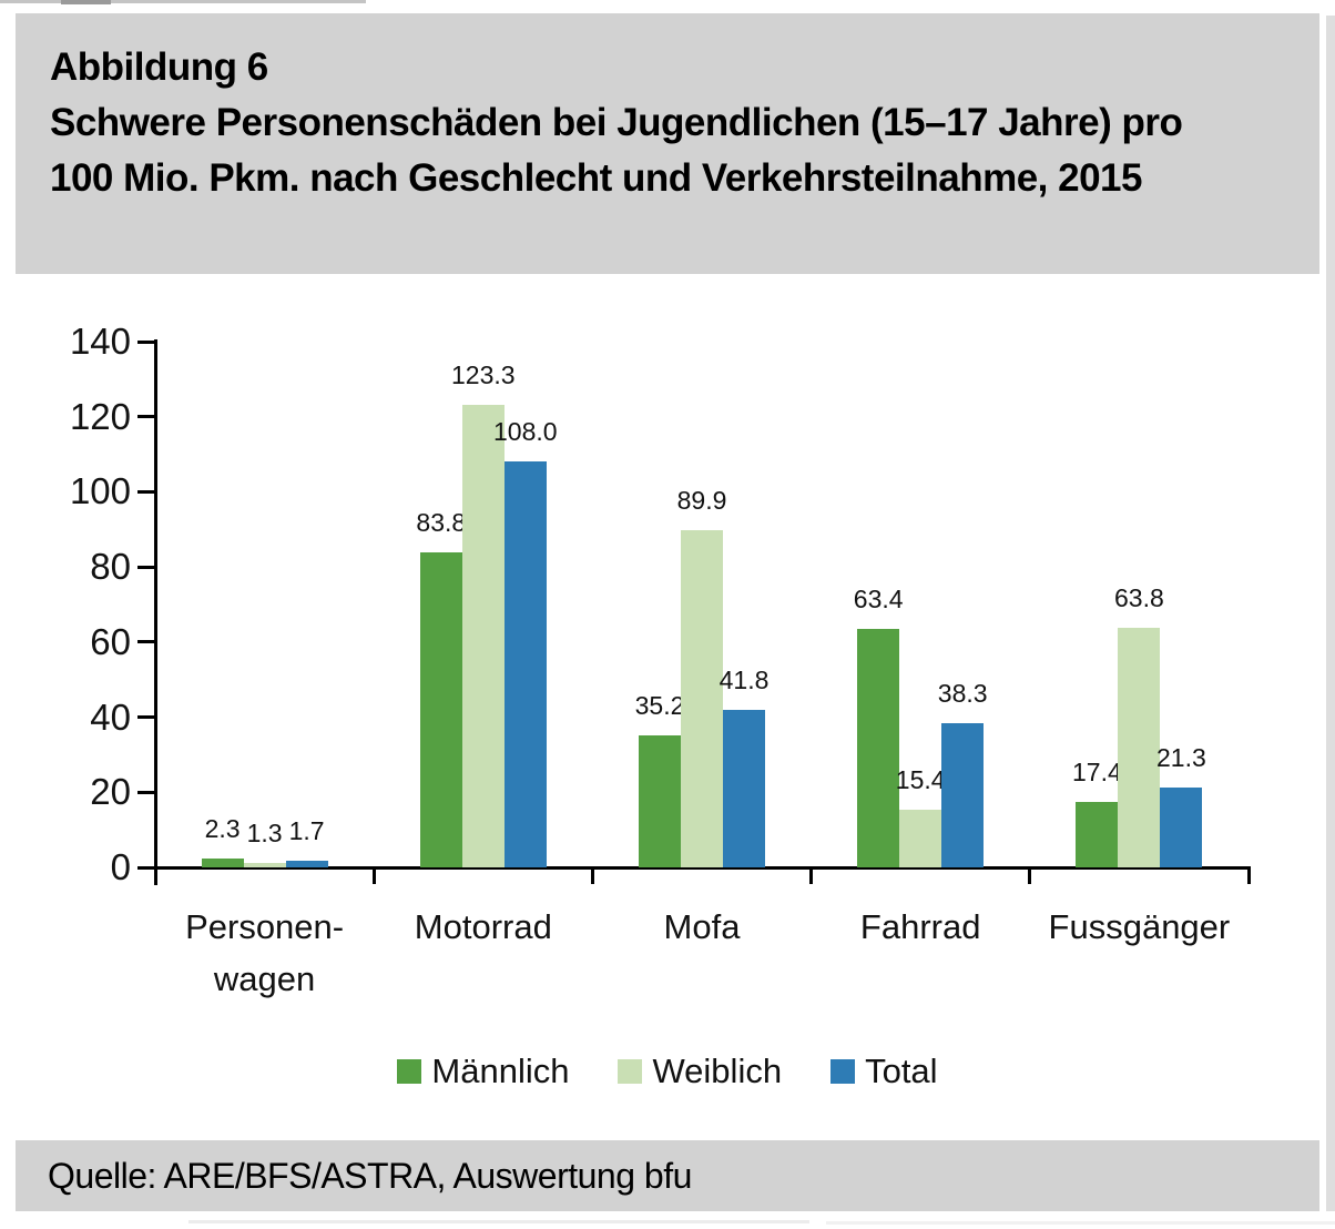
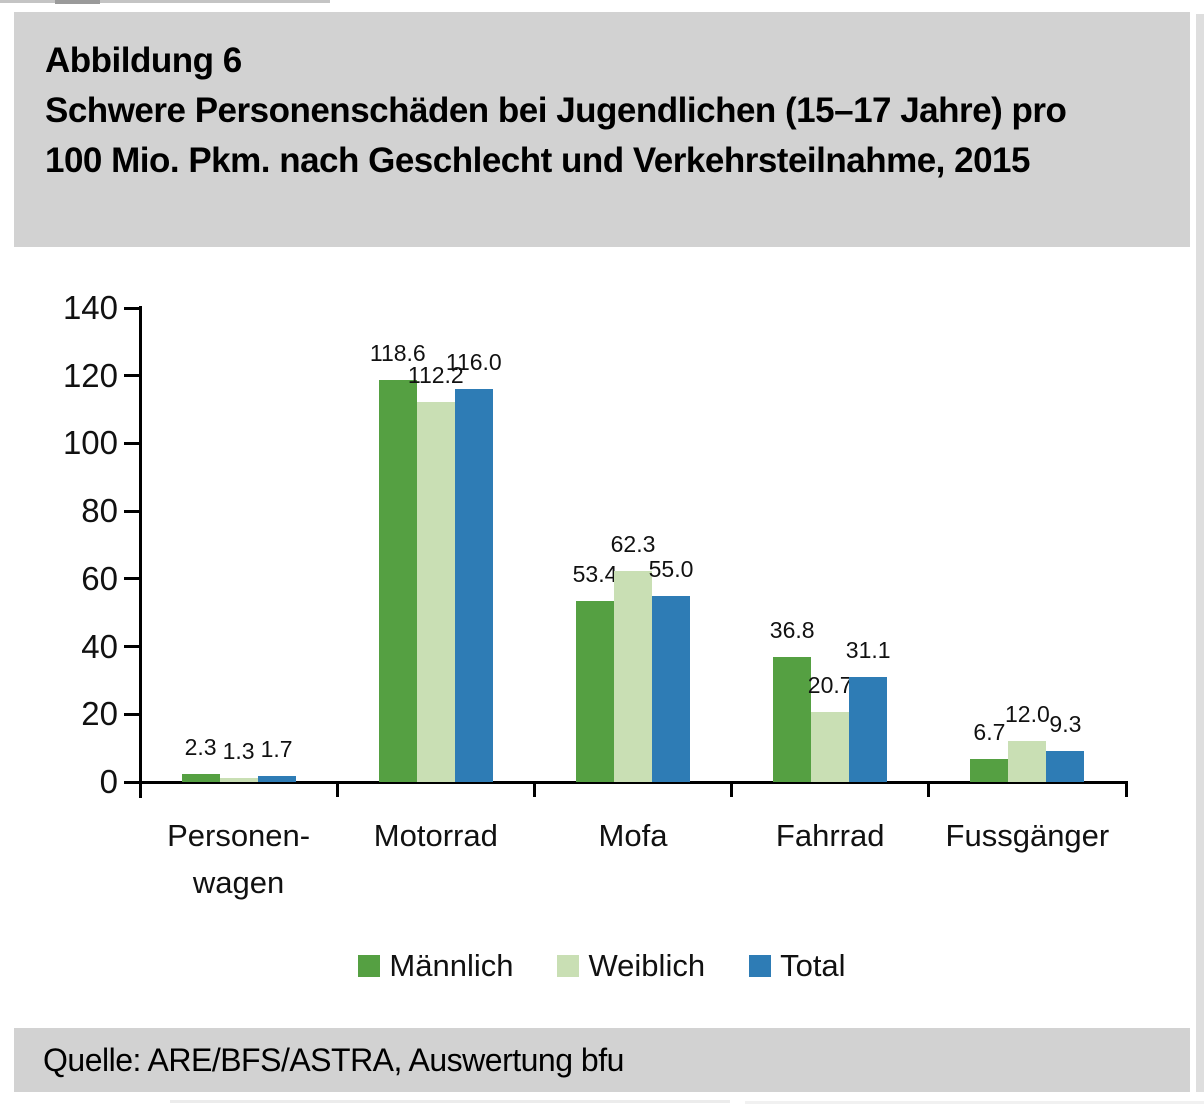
Männlich/Motorrad: 83.8 -> 118.6
Weiblich/Motorrad: 123.3 -> 112.2
Total/Motorrad: 108.0 -> 116.0
Männlich/Mofa: 35.2 -> 53.4
Weiblich/Mofa: 89.9 -> 62.3
Total/Mofa: 41.8 -> 55.0
Männlich/Fahrrad: 63.4 -> 36.8
Weiblich/Fahrrad: 15.4 -> 20.7
Total/Fahrrad: 38.3 -> 31.1
Männlich/Fussgänger: 17.4 -> 6.7
Weiblich/Fussgänger: 63.8 -> 12.0
Total/Fussgänger: 21.3 -> 9.3
